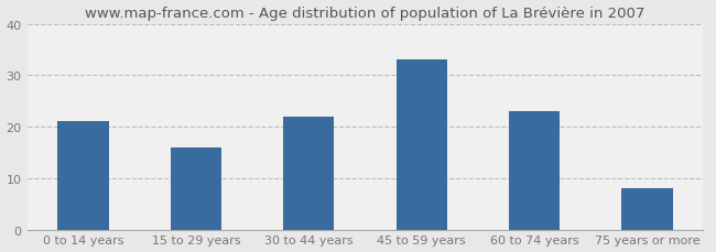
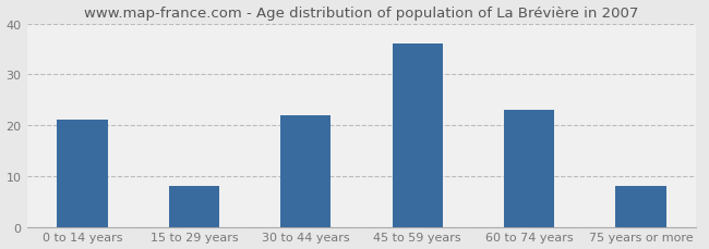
15 to 29 years: 16 -> 8
45 to 59 years: 33 -> 36
